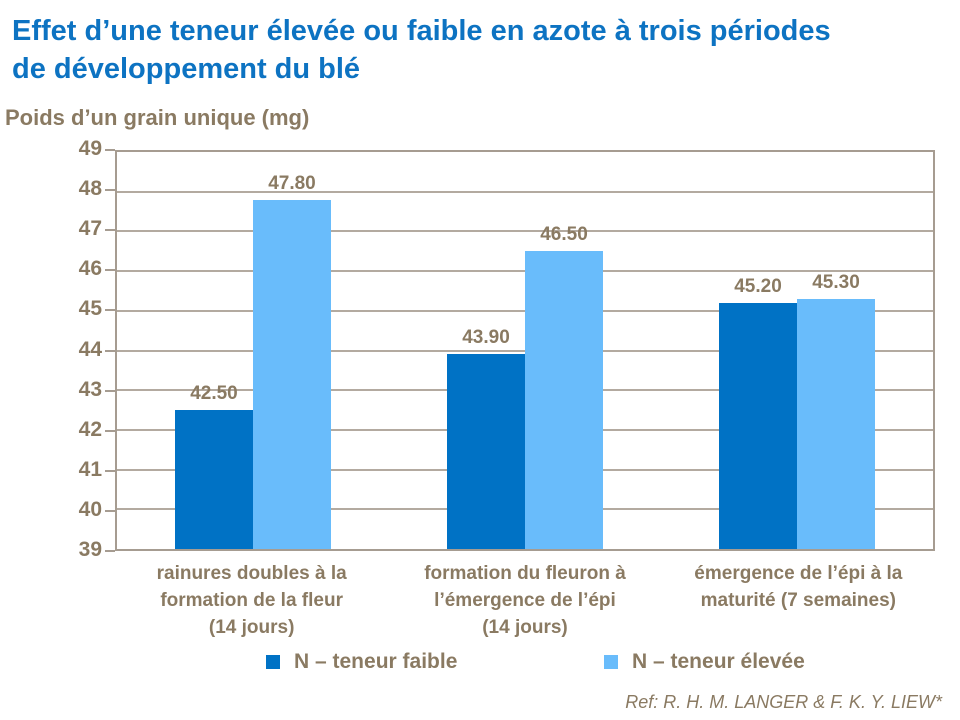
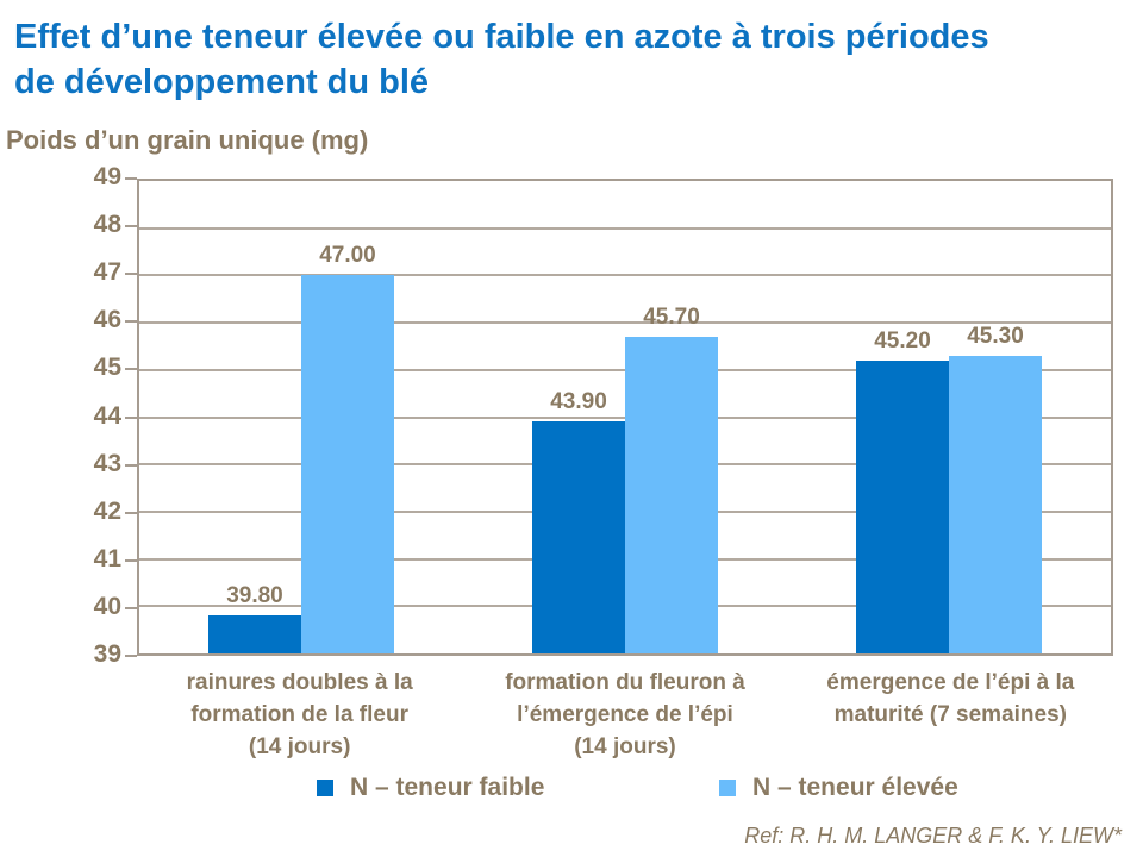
N – teneur faible/rainures doubles à la formation de la fleur (14 jours): 42.50 -> 39.80
N – teneur élevée/rainures doubles à la formation de la fleur (14 jours): 47.80 -> 47.00
N – teneur élevée/formation du fleuron à l’émergence de l’épi (14 jours): 46.50 -> 45.70
